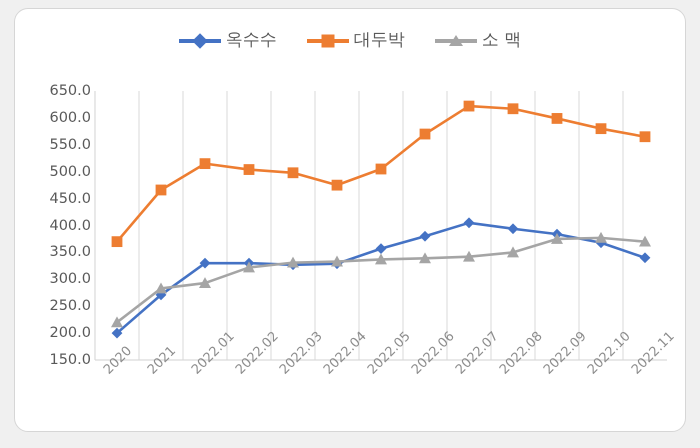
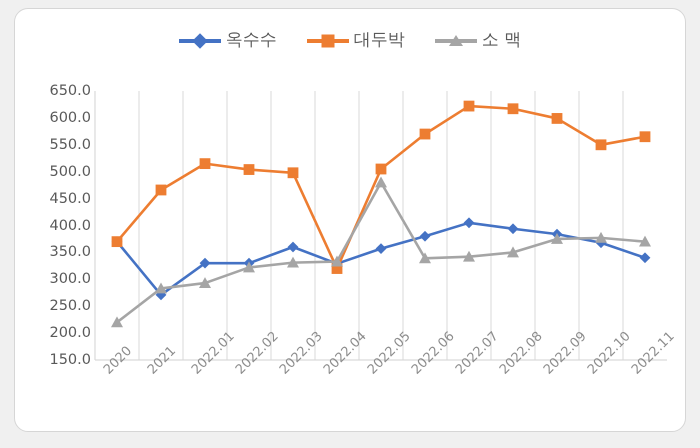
옥수수/2020: 200 -> 370
옥수수/2022.03: 330 -> 360
대두박/2022.04: 480 -> 320
소 맥/2022.05: 340 -> 480
대두박/2022.10: 580 -> 550
